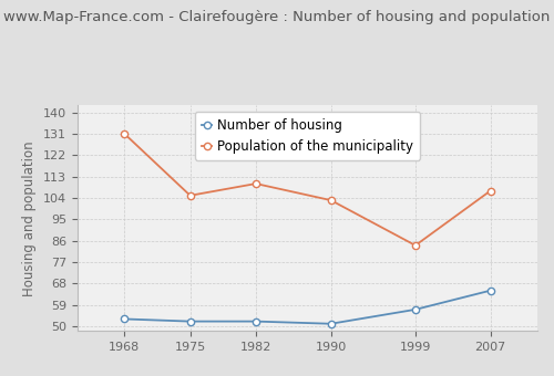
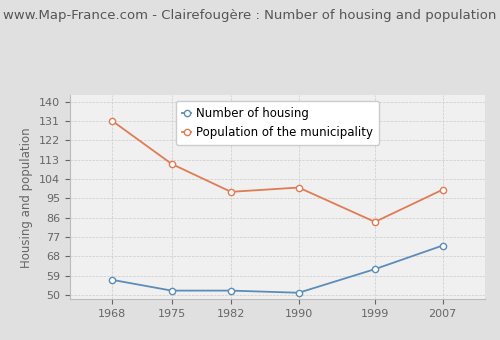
Number of housing/1968: 53 -> 57
Population of the municipality/1975: 105 -> 111
Population of the municipality/1982: 110 -> 98
Population of the municipality/1990: 103 -> 100
Number of housing/1999: 57 -> 62
Number of housing/2007: 65 -> 73
Population of the municipality/2007: 107 -> 99
